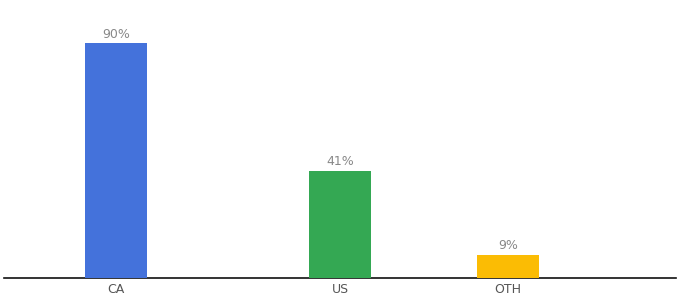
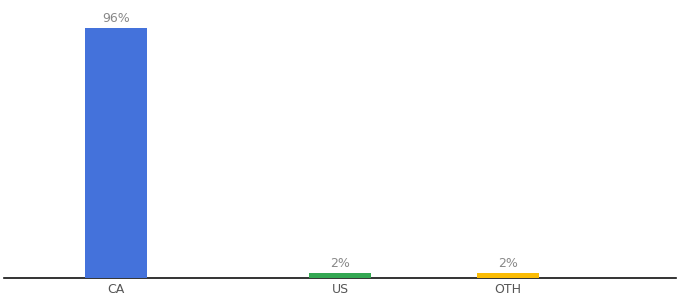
CA: 90% -> 96%
US: 41% -> 2%
OTH: 9% -> 2%
